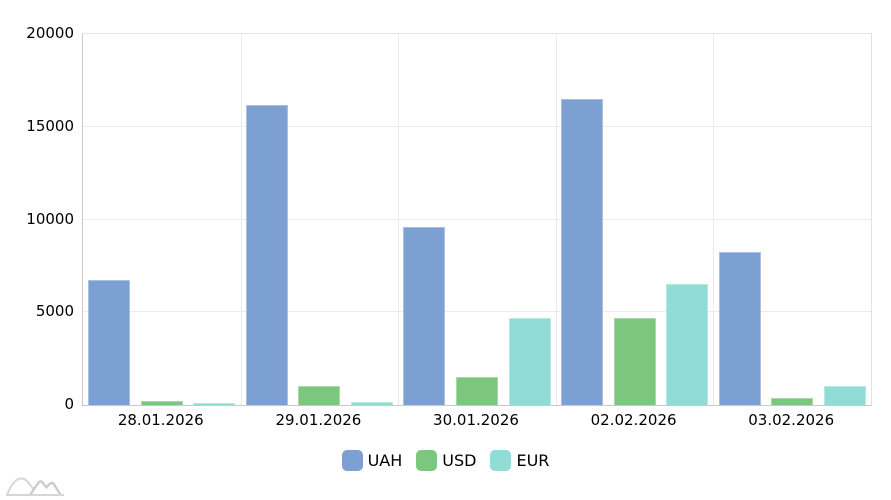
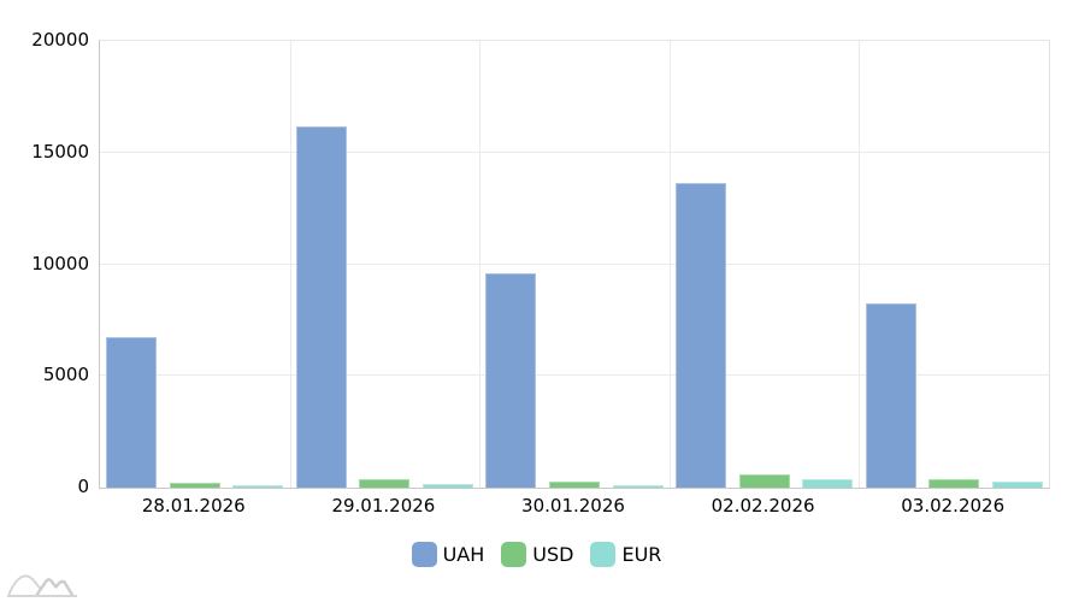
USD/29.01.2026: 1000 -> 400
USD/30.01.2026: 1500 -> 300
EUR/30.01.2026: 4700 -> 100
UAH/02.02.2026: 16500 -> 13600
USD/02.02.2026: 4700 -> 600
EUR/02.02.2026: 6500 -> 400
EUR/03.02.2026: 1000 -> 200
